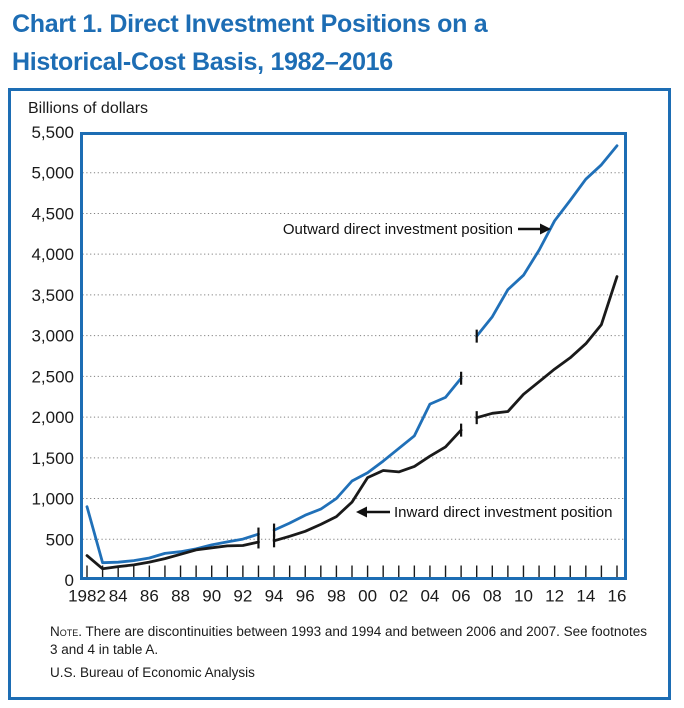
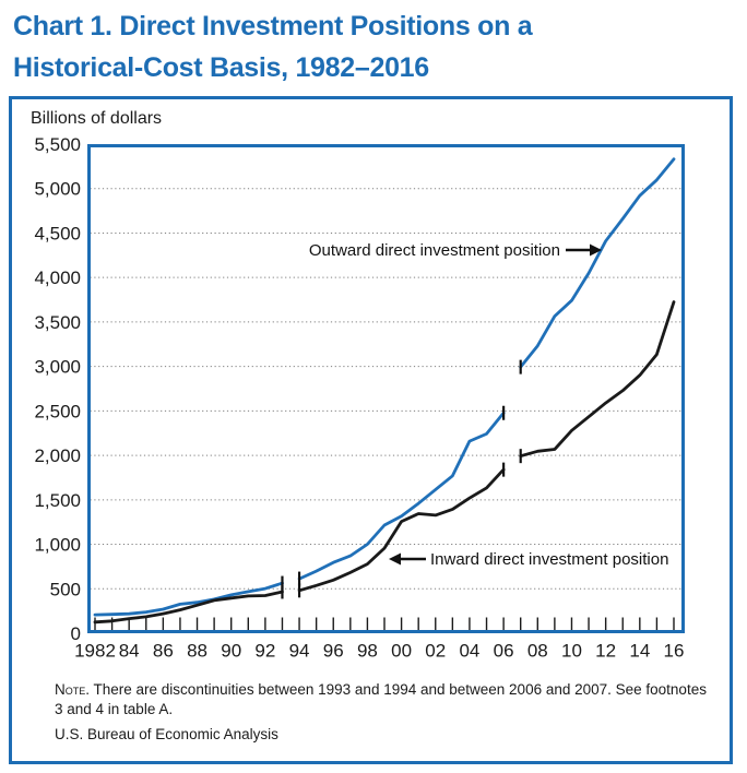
Outward direct investment position/1982: 900 -> 200
Inward direct investment position/1982: 300 -> 100
